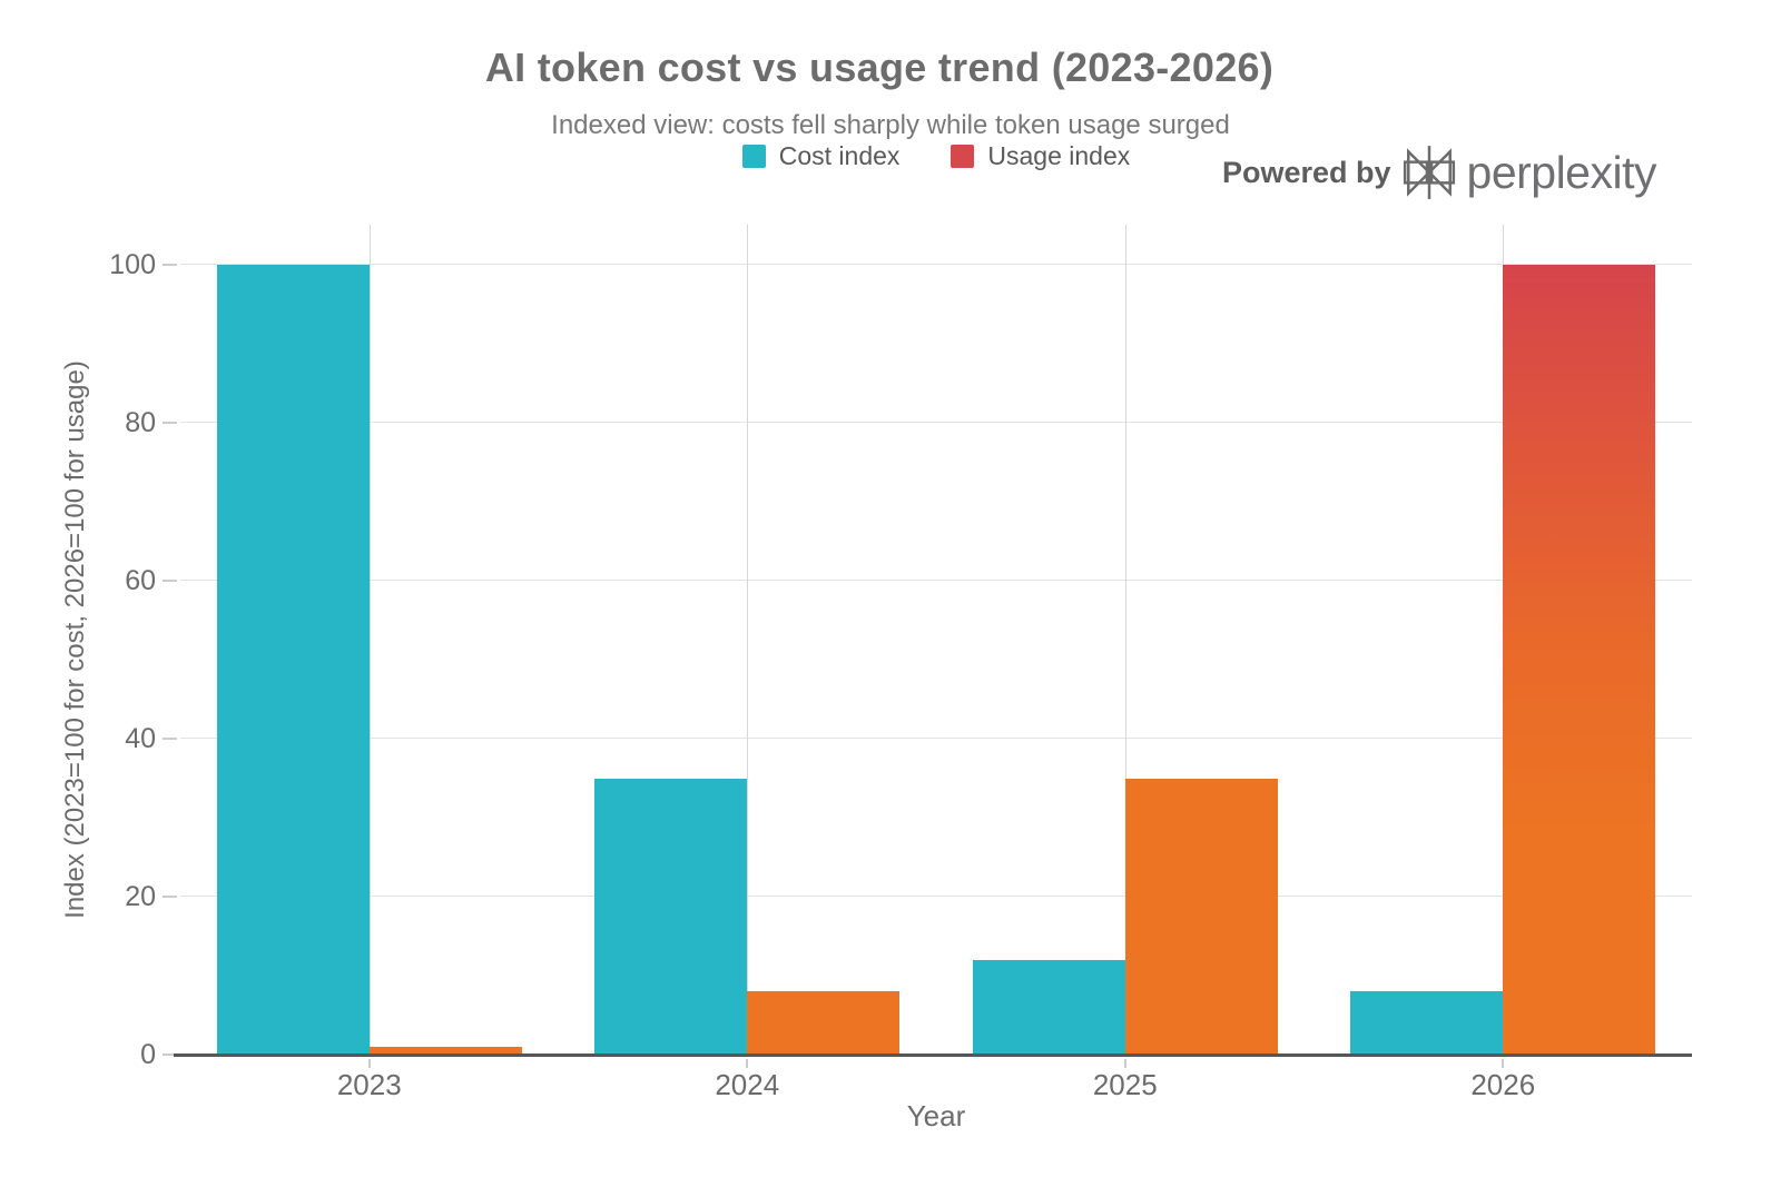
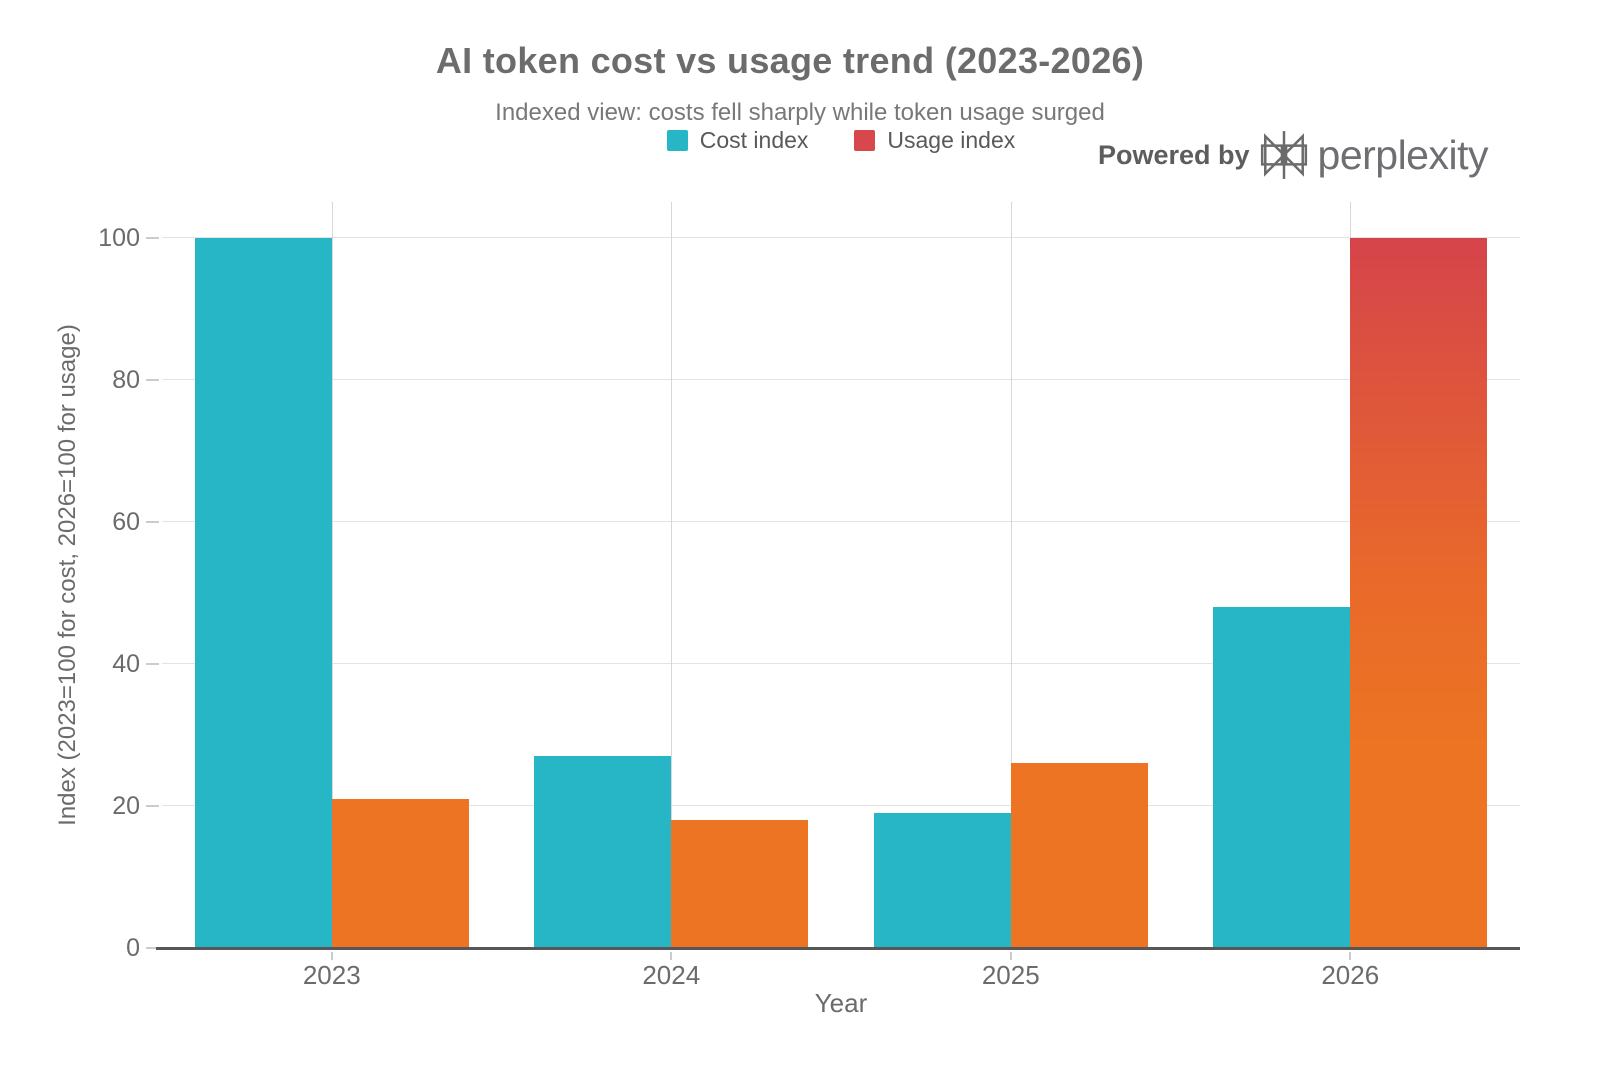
Usage index/2023: 1 -> 21
Cost index/2024: 35 -> 27
Usage index/2024: 8 -> 18
Cost index/2025: 12 -> 19
Usage index/2025: 35 -> 26
Cost index/2026: 8 -> 48
